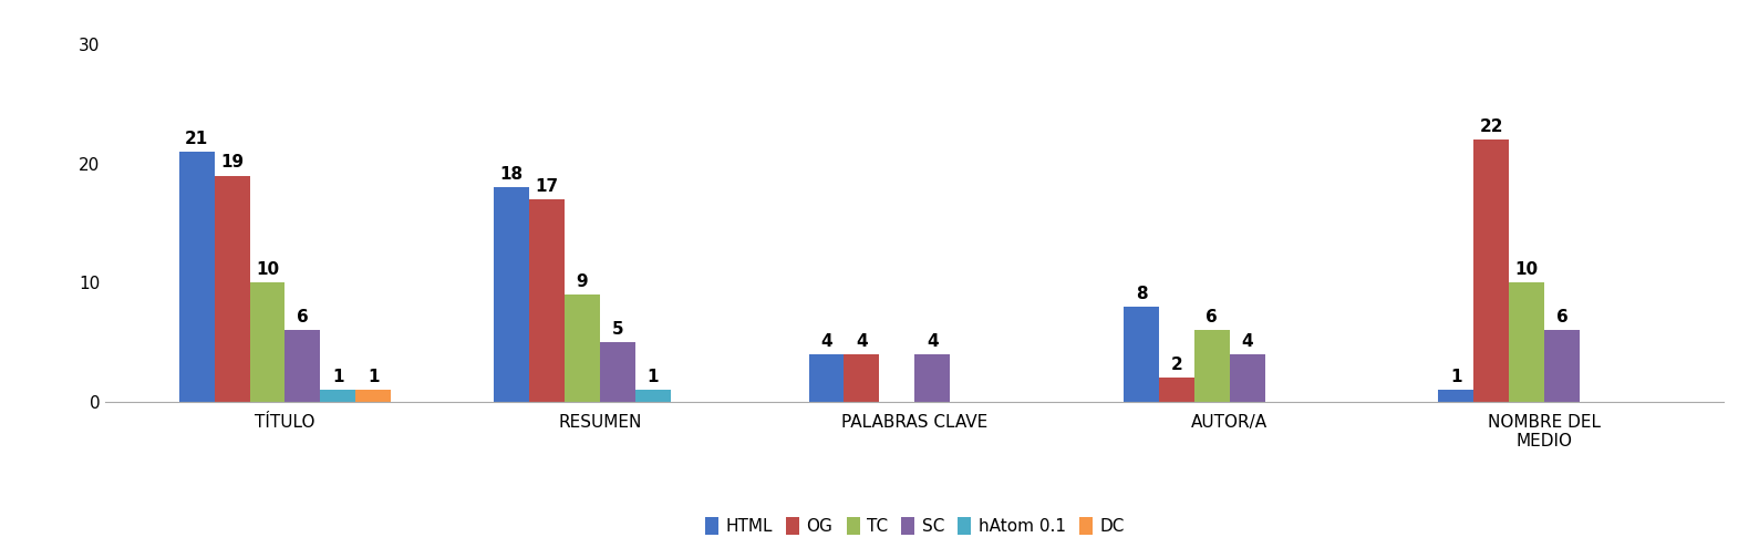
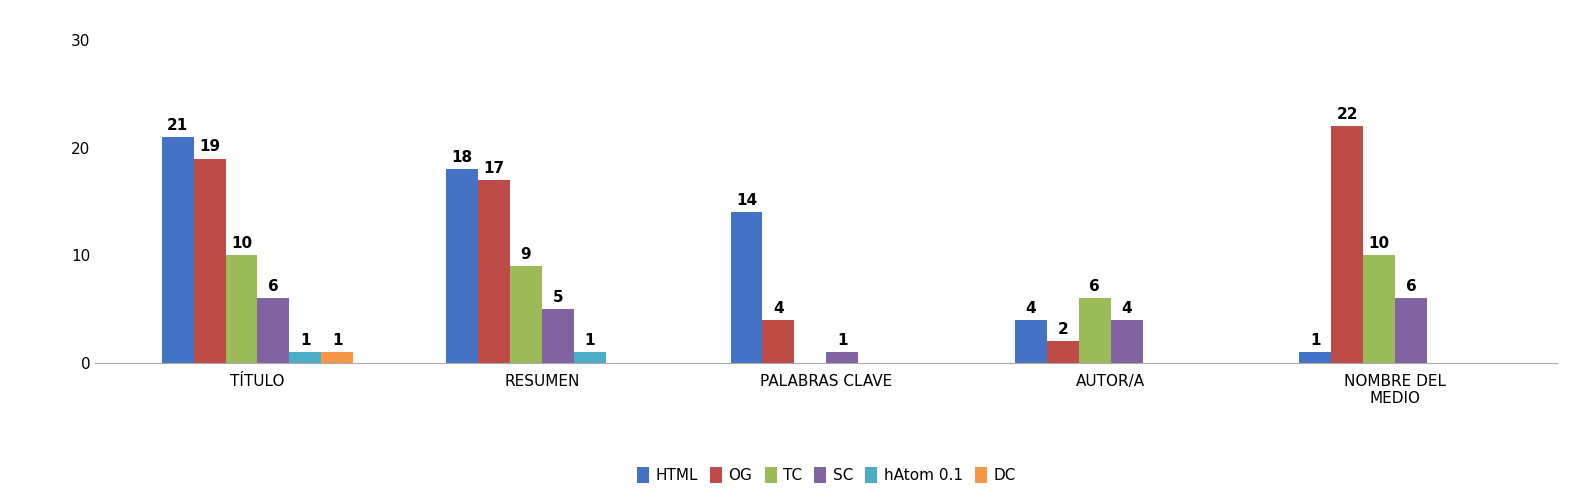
HTML/PALABRAS CLAVE: 4 -> 14
SC/PALABRAS CLAVE: 4 -> 1
HTML/AUTOR/A: 8 -> 4
